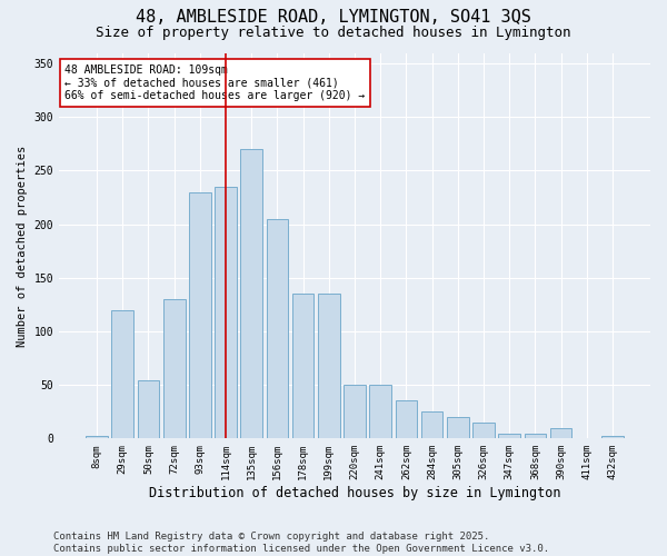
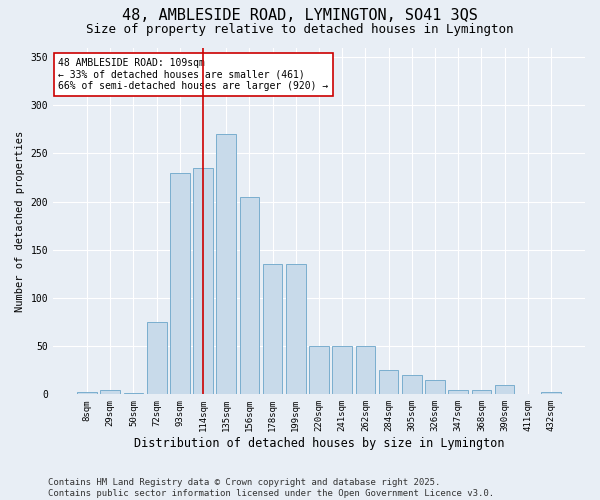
29sqm: 120 -> 4
50sqm: 54 -> 1
72sqm: 130 -> 75
262sqm: 36 -> 50
